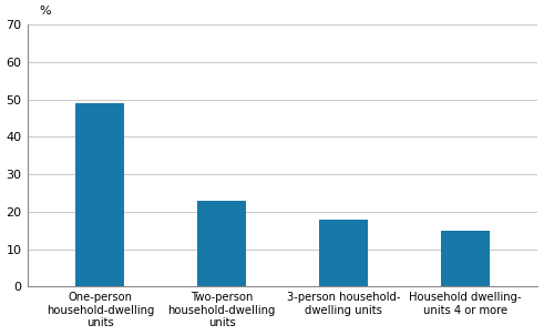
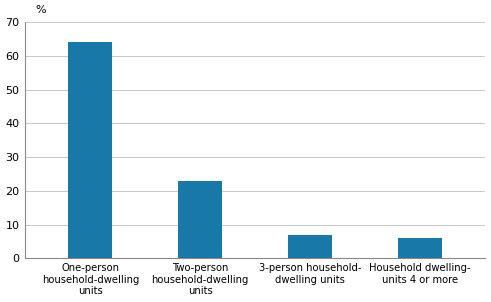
One-person household-dwelling units: 49 -> 64
3-person household- dwelling units: 18 -> 7
Household dwelling- units 4 or more: 15 -> 6
